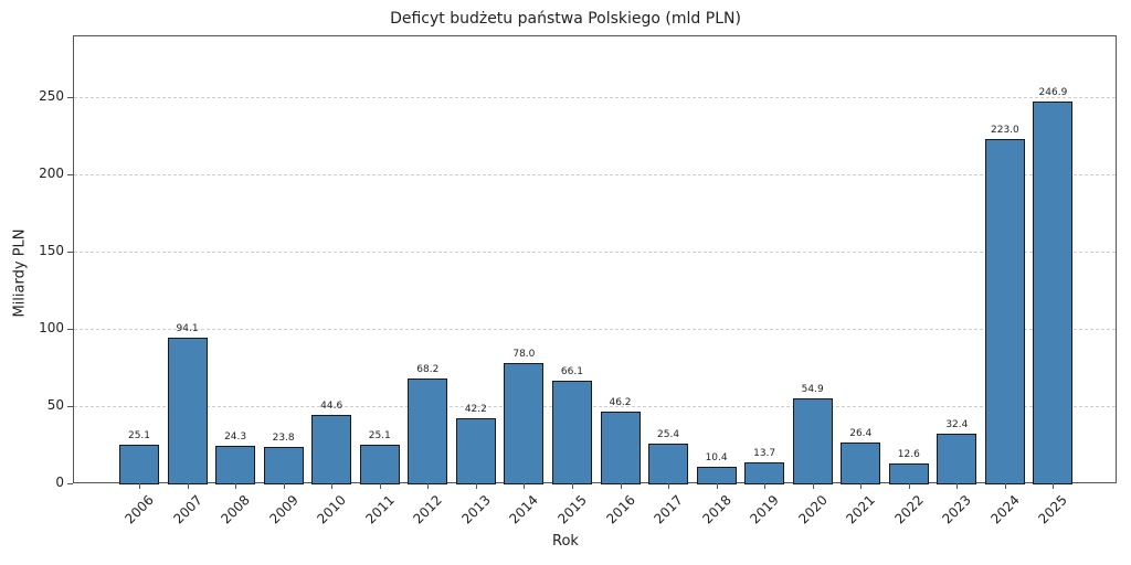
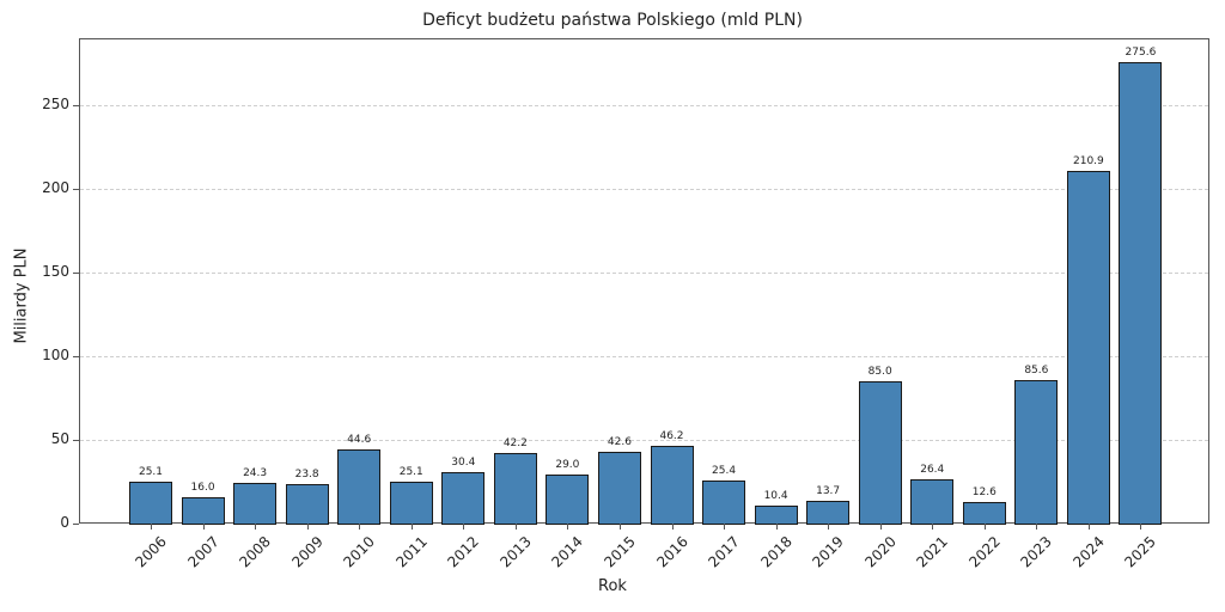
2007: 94.1 -> 16.0
2012: 68.2 -> 30.4
2014: 78.0 -> 29.0
2015: 66.1 -> 42.6
2020: 54.9 -> 85.0
2023: 32.4 -> 85.6
2024: 223.0 -> 210.9
2025: 246.9 -> 275.6
